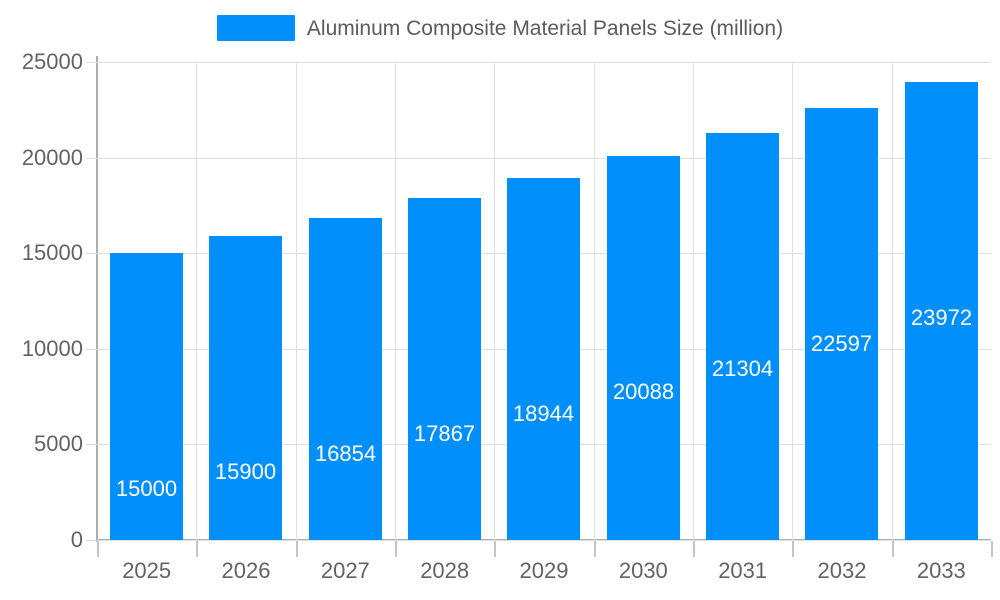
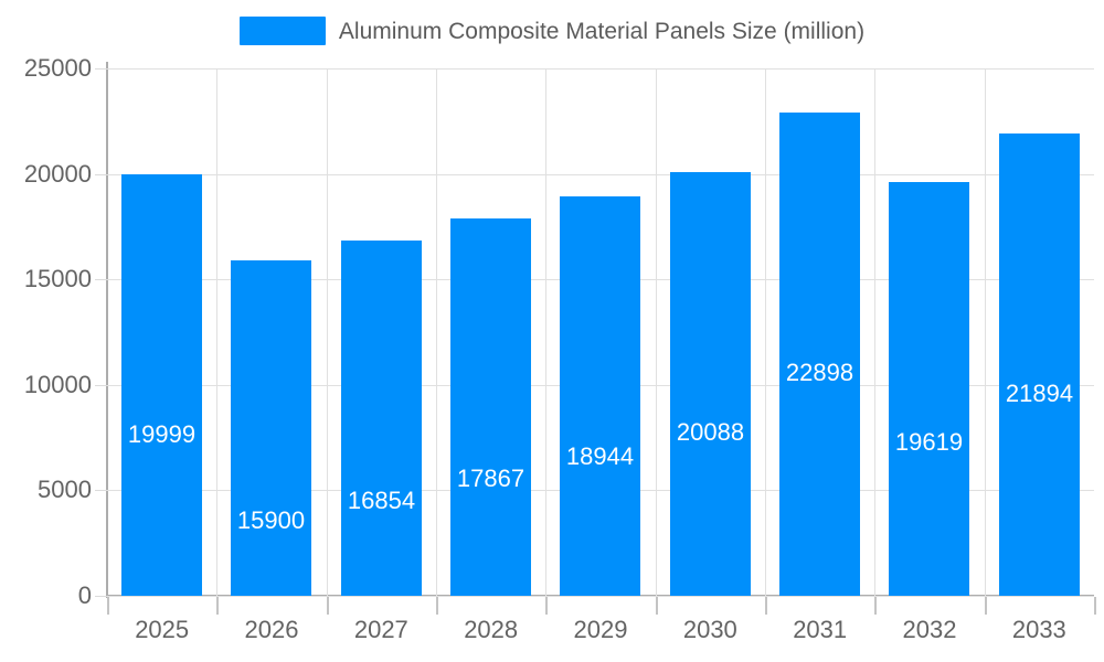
2025: 15000 -> 19999
2031: 21304 -> 22898
2032: 22597 -> 19619
2033: 23972 -> 21894
